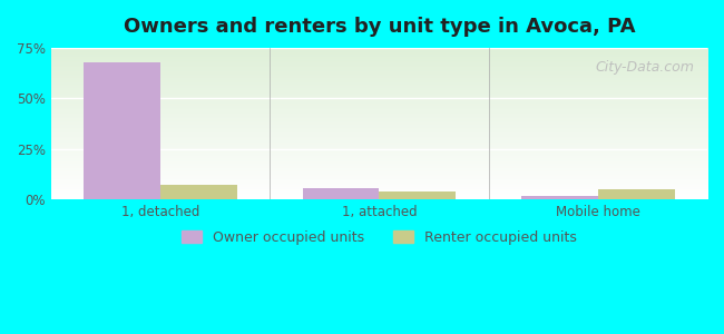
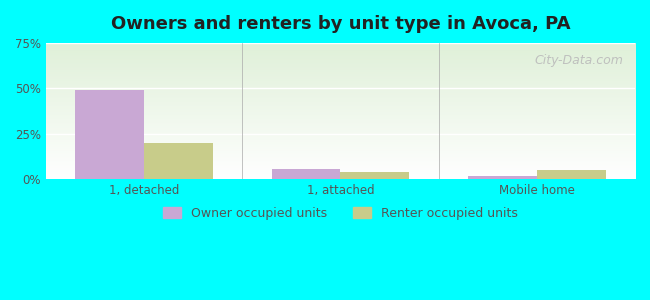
Owner occupied units/1, detached: 68% -> 49%
Renter occupied units/1, detached: 8% -> 20%
